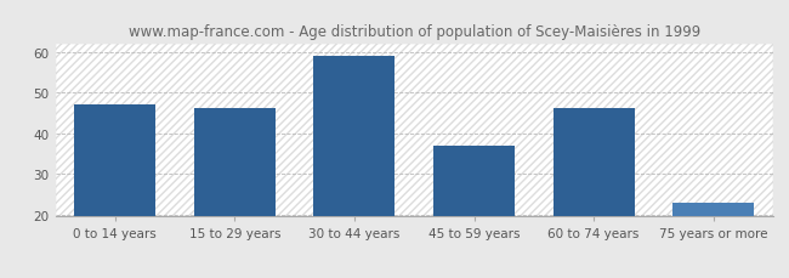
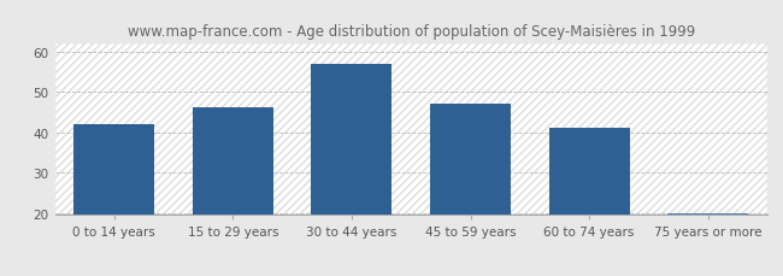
0 to 14 years: 47 -> 42
30 to 44 years: 59 -> 57
45 to 59 years: 37 -> 47
60 to 74 years: 46 -> 41
75 years or more: 23 -> 20
